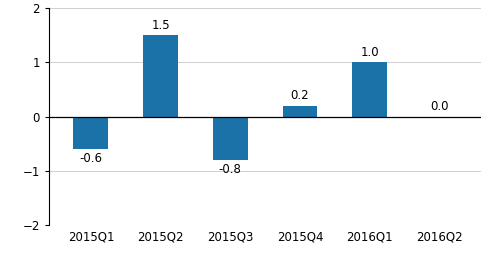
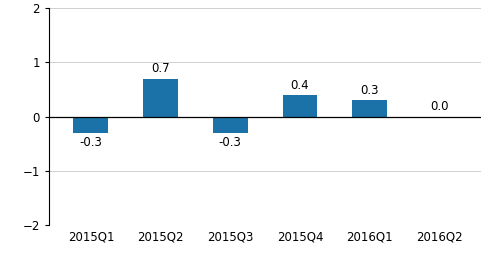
2015Q1: -0.6 -> -0.3
2015Q2: 1.5 -> 0.7
2015Q3: -0.8 -> -0.3
2015Q4: 0.2 -> 0.4
2016Q1: 1.0 -> 0.3
